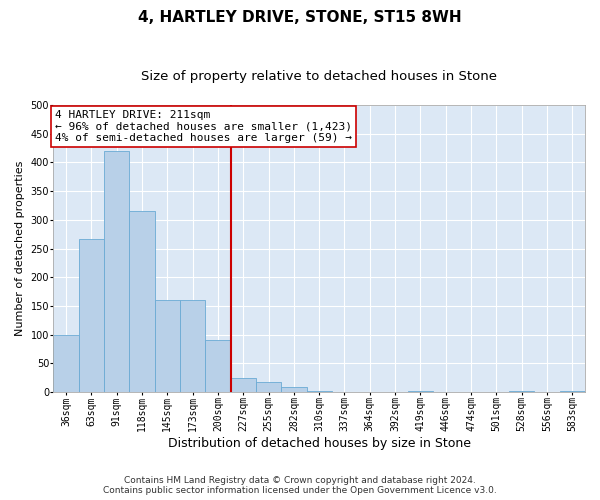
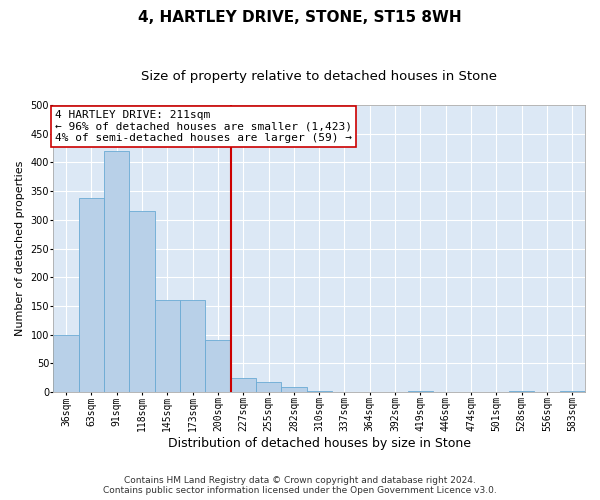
63sqm: 266 -> 338
